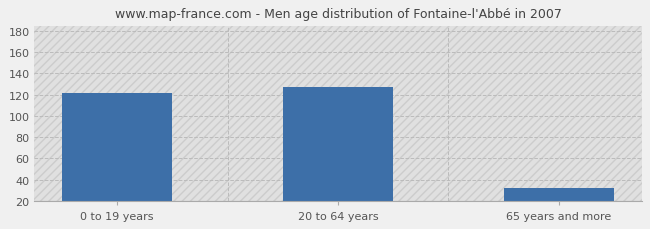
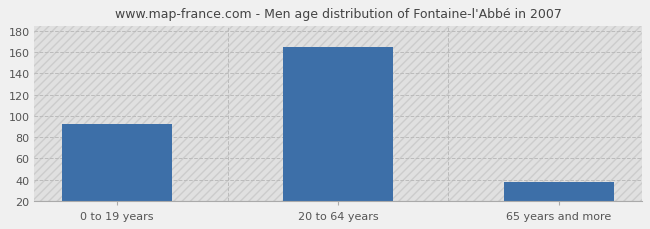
0 to 19 years: 122 -> 92
20 to 64 years: 127 -> 165
65 years and more: 32 -> 38
